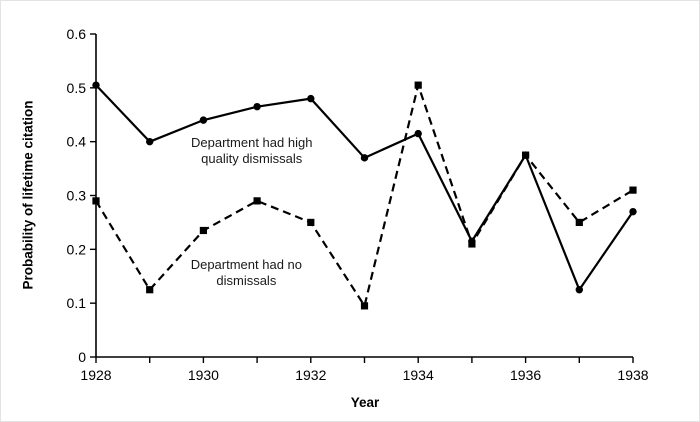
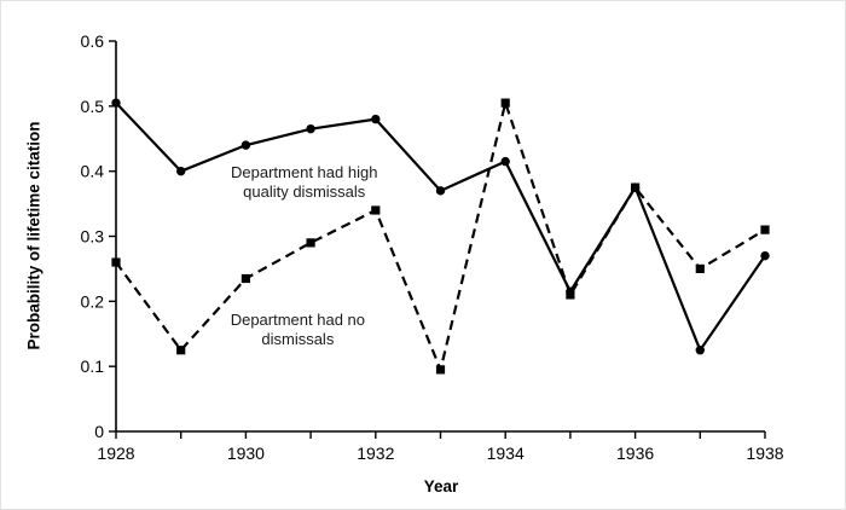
Department had no dismissals/1928: 0.29 -> 0.26
Department had no dismissals/1932: 0.25 -> 0.34
